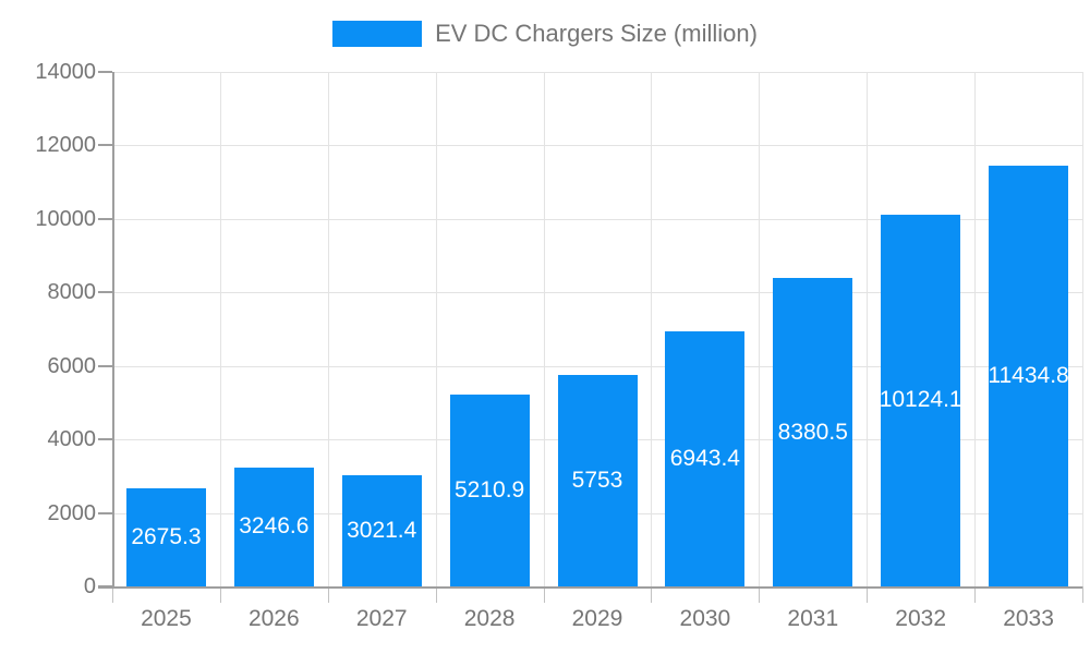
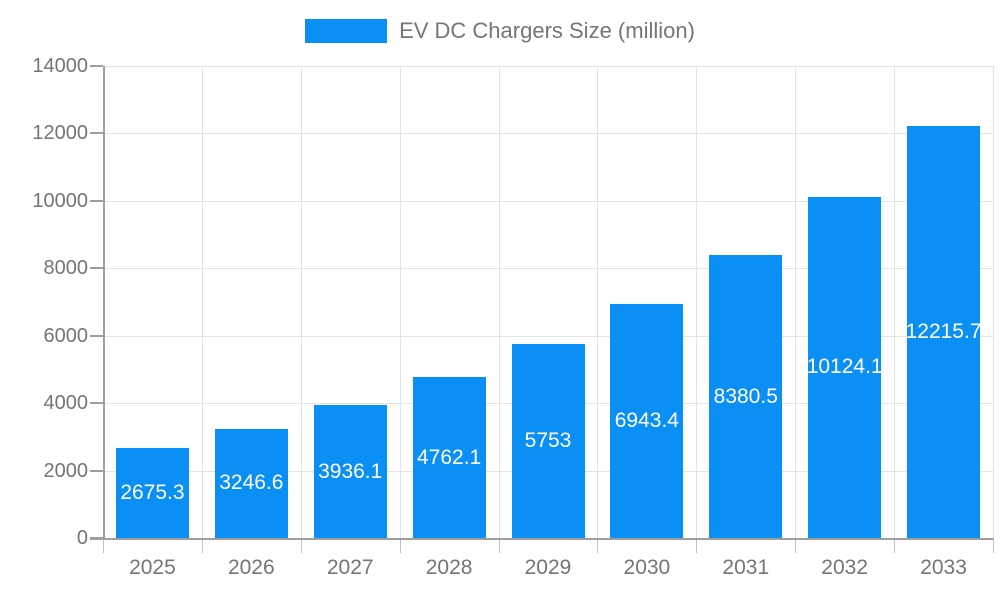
2027: 3021.4 -> 3936.1
2028: 5210.9 -> 4762.1
2033: 11434.8 -> 12215.7
